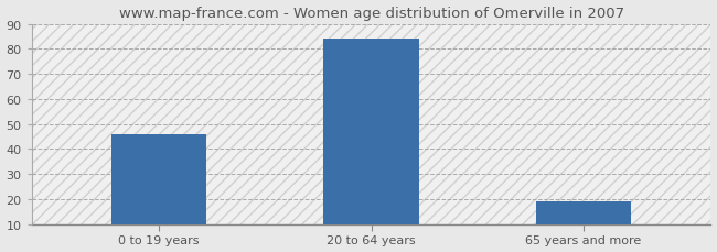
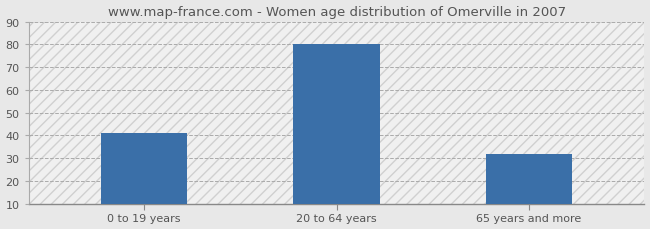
0 to 19 years: 46 -> 41
20 to 64 years: 84 -> 80
65 years and more: 19 -> 32
